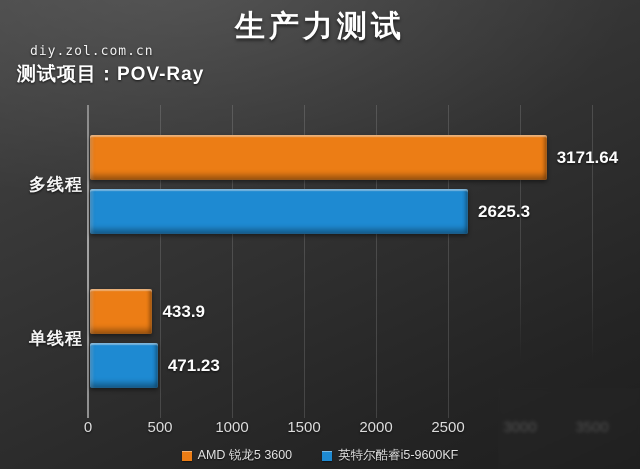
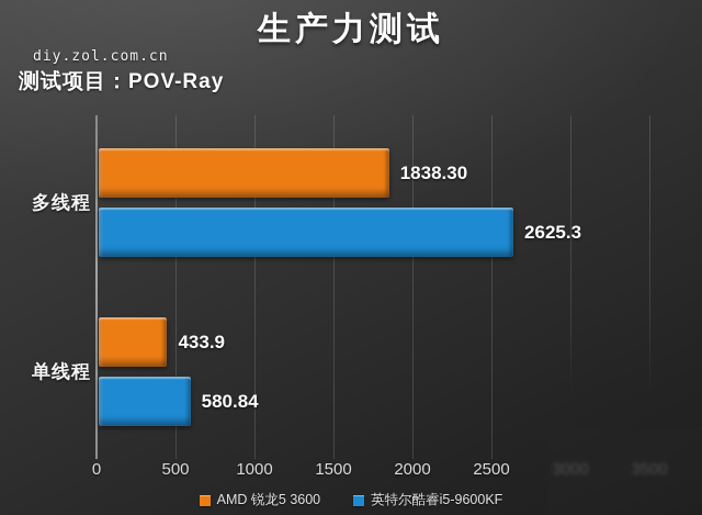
AMD 锐龙5 3600/多线程: 3171.64 -> 1838.30
英特尔酷睿i5-9600KF/单线程: 471.23 -> 580.84
